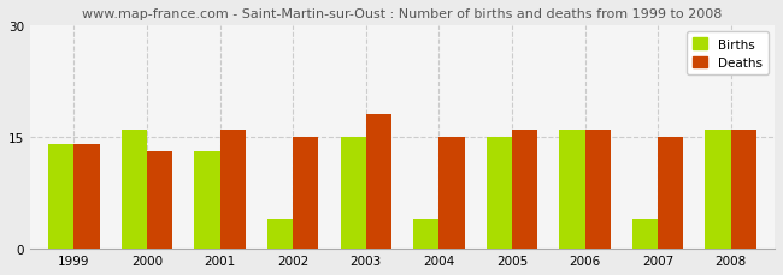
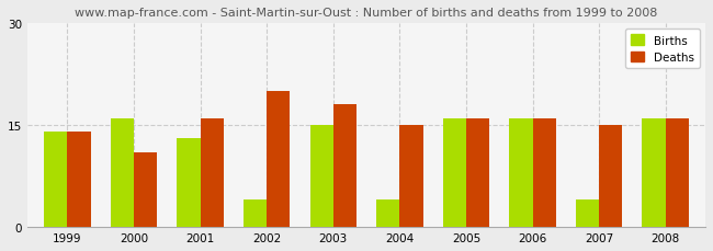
Deaths/2000: 13 -> 11
Deaths/2002: 15 -> 20
Births/2005: 15 -> 16
